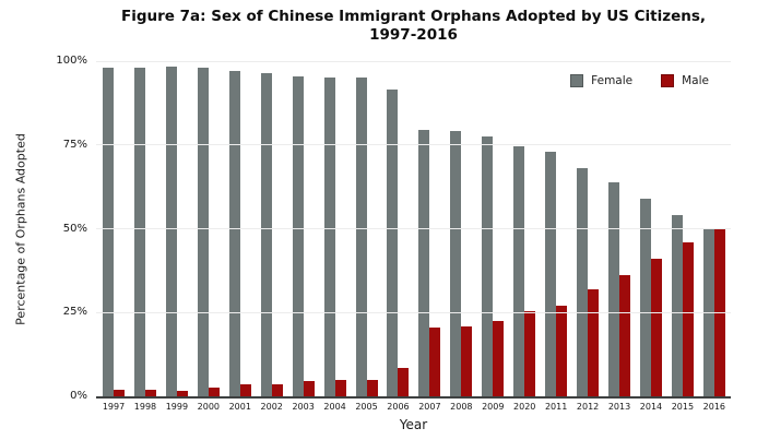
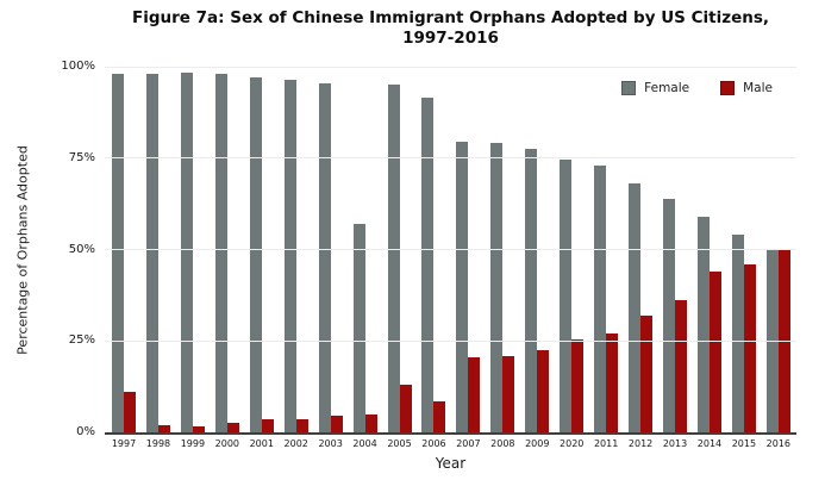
Male/1997: 2% -> 11%
Female/2004: 95% -> 57%
Male/2005: 5% -> 13%
Male/2014: 41% -> 44%
